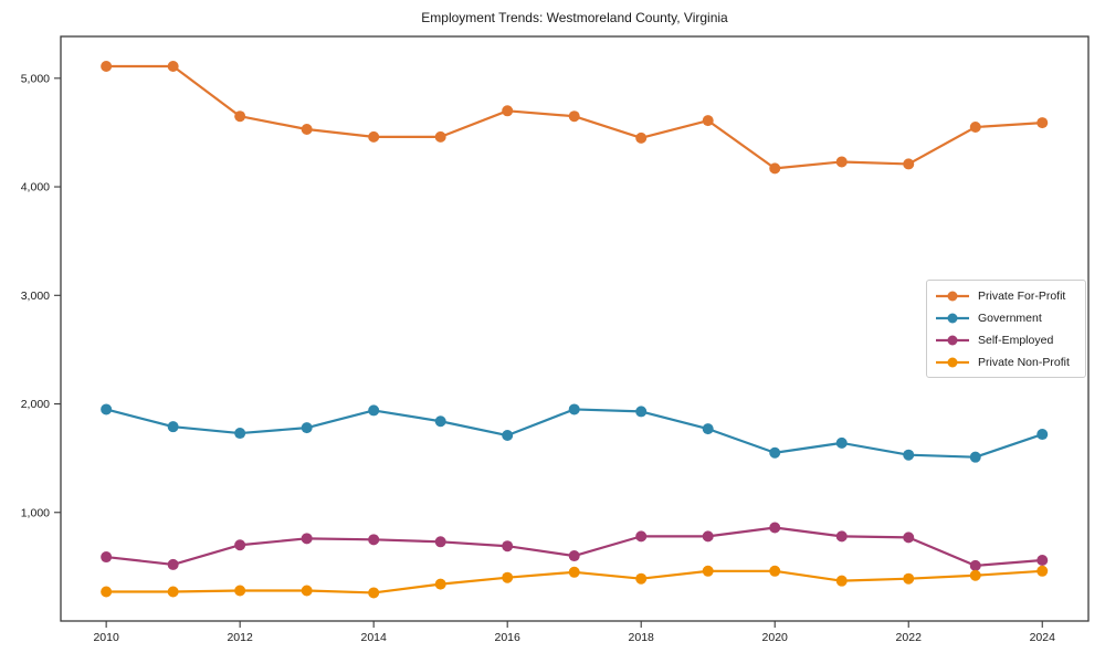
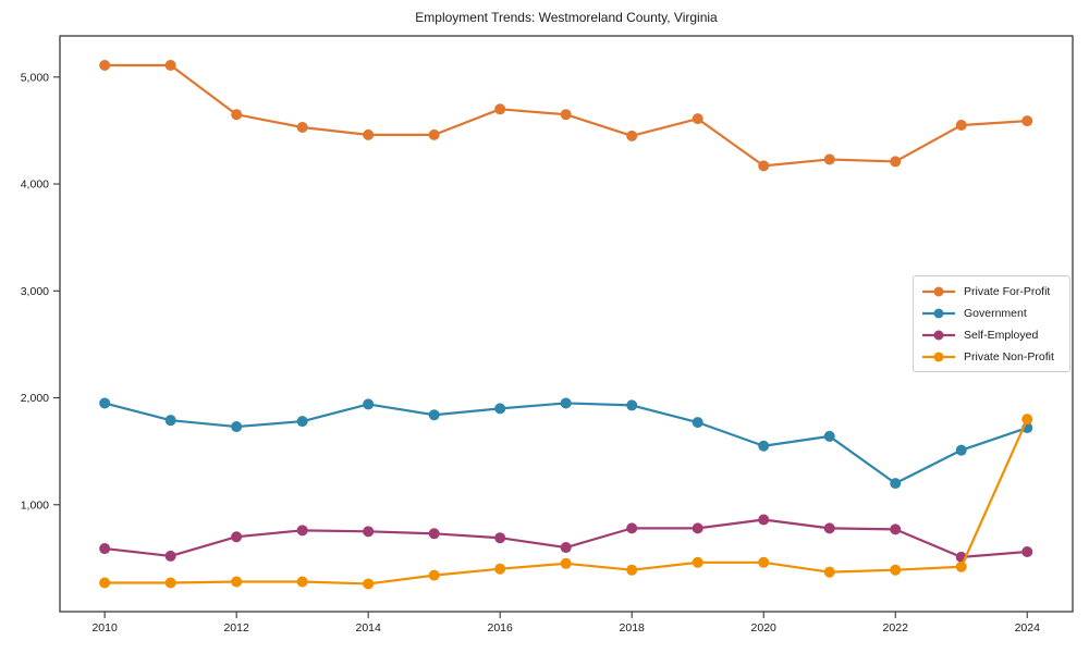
Government/2016: 1700 -> 1900
Government/2022: 1500 -> 1200
Private Non-Profit/2024: 500 -> 1800
